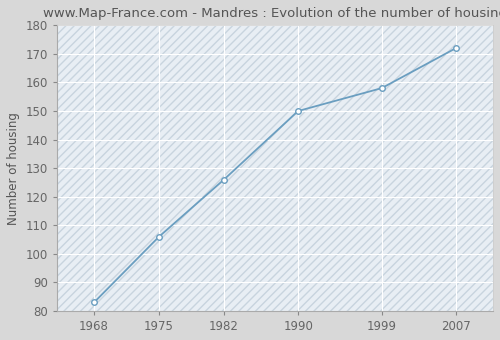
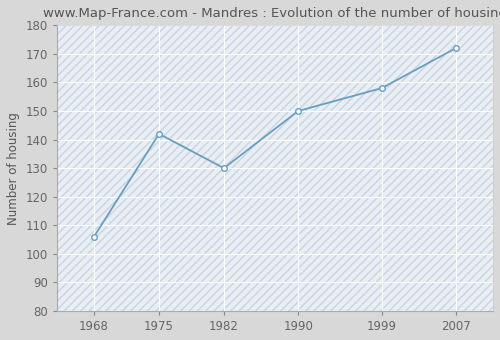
1968: 83 -> 106
1975: 106 -> 142
1982: 126 -> 130
